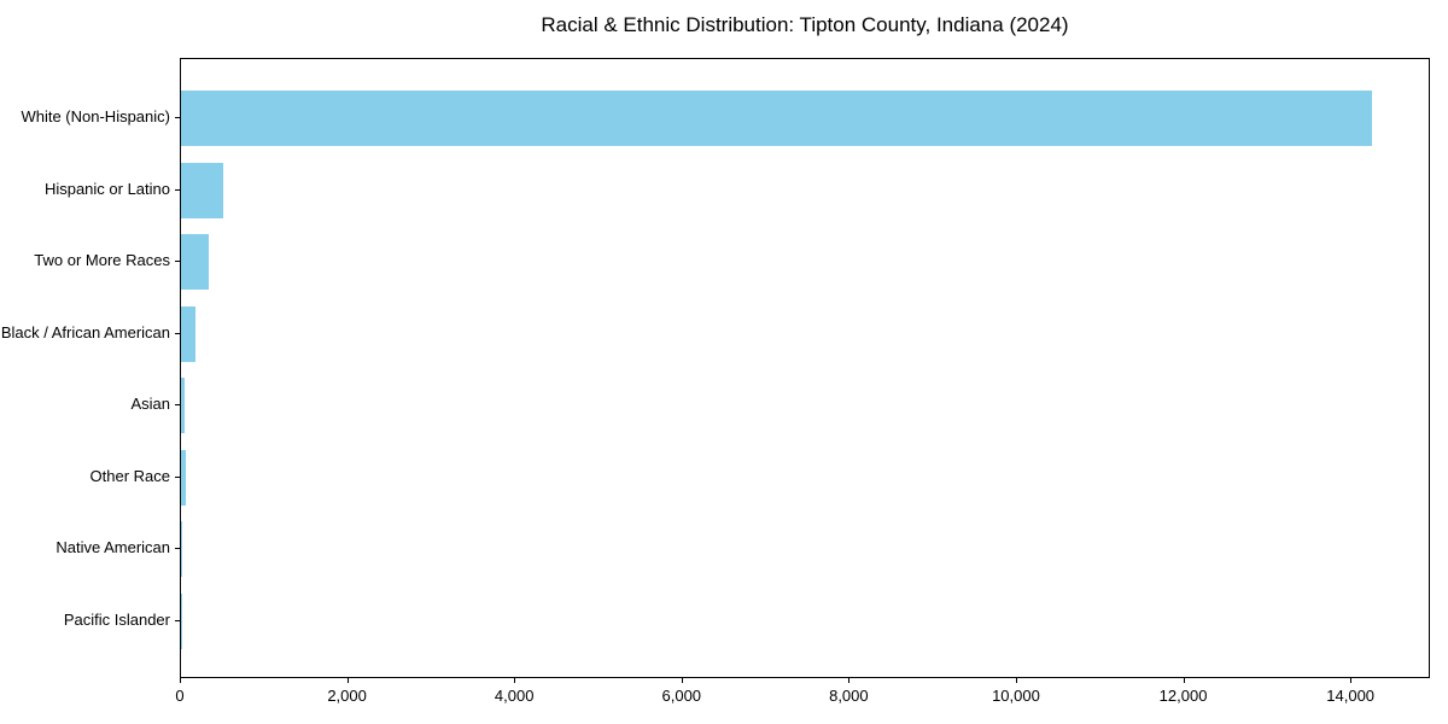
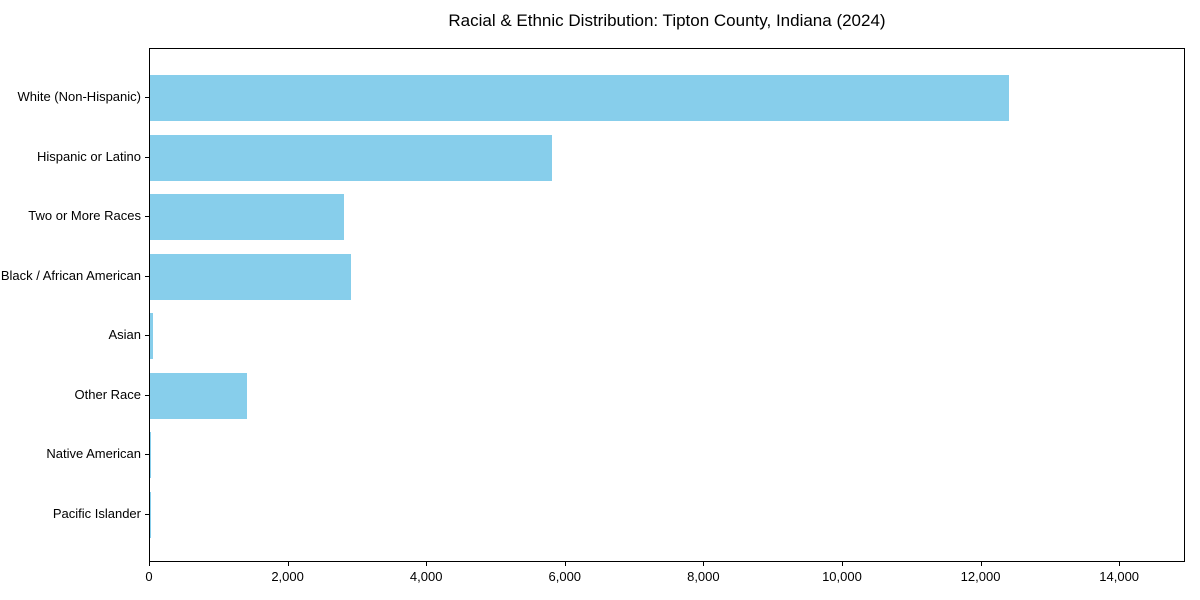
White (Non-Hispanic): 14200 -> 12400
Hispanic or Latino: 500 -> 5800
Two or More Races: 300 -> 2800
Black / African American: 200 -> 2900
Other Race: 100 -> 1400
